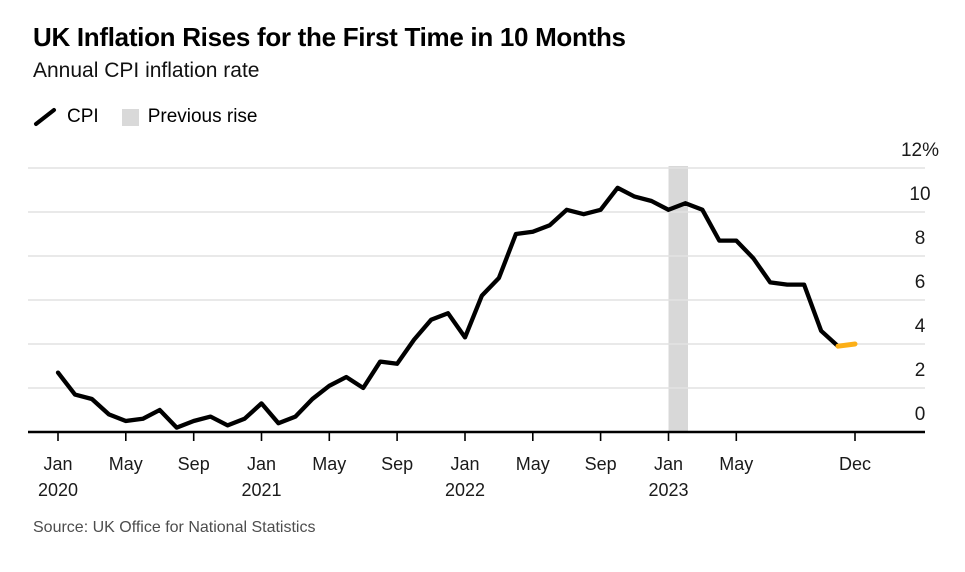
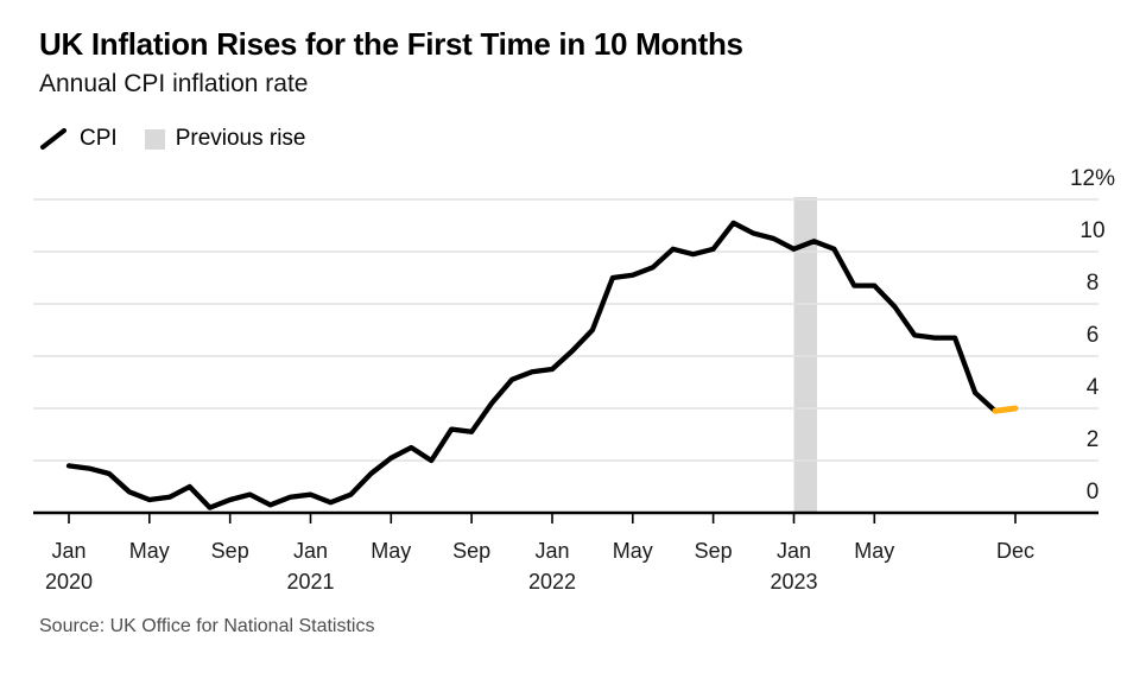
Jan 2020: 2.7 -> 1.8
Jan 2021: 1.3 -> 0.7
Jan 2022: 4.3 -> 5.5
